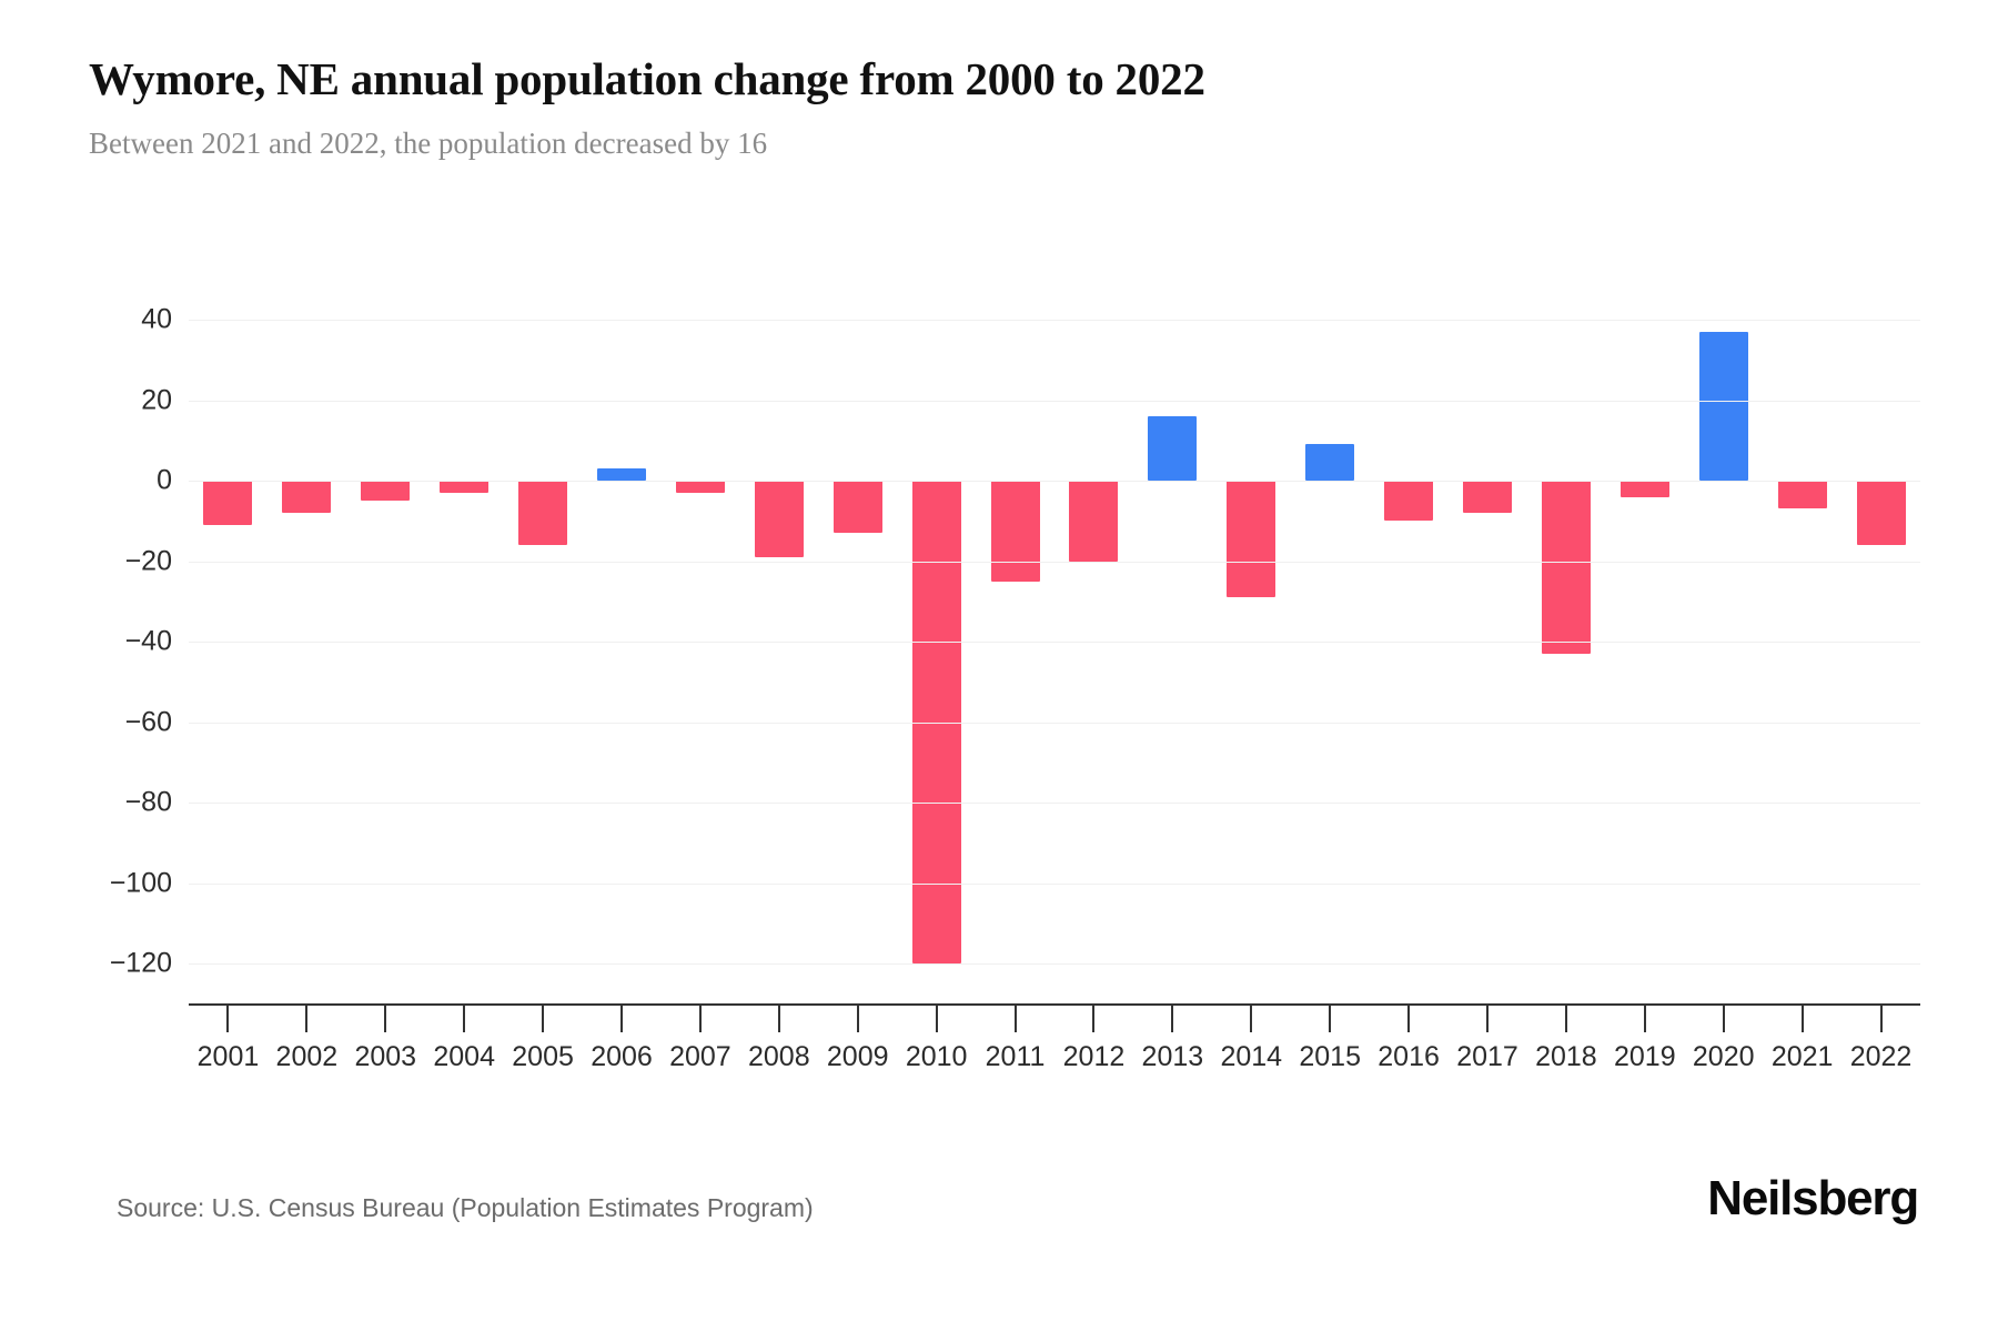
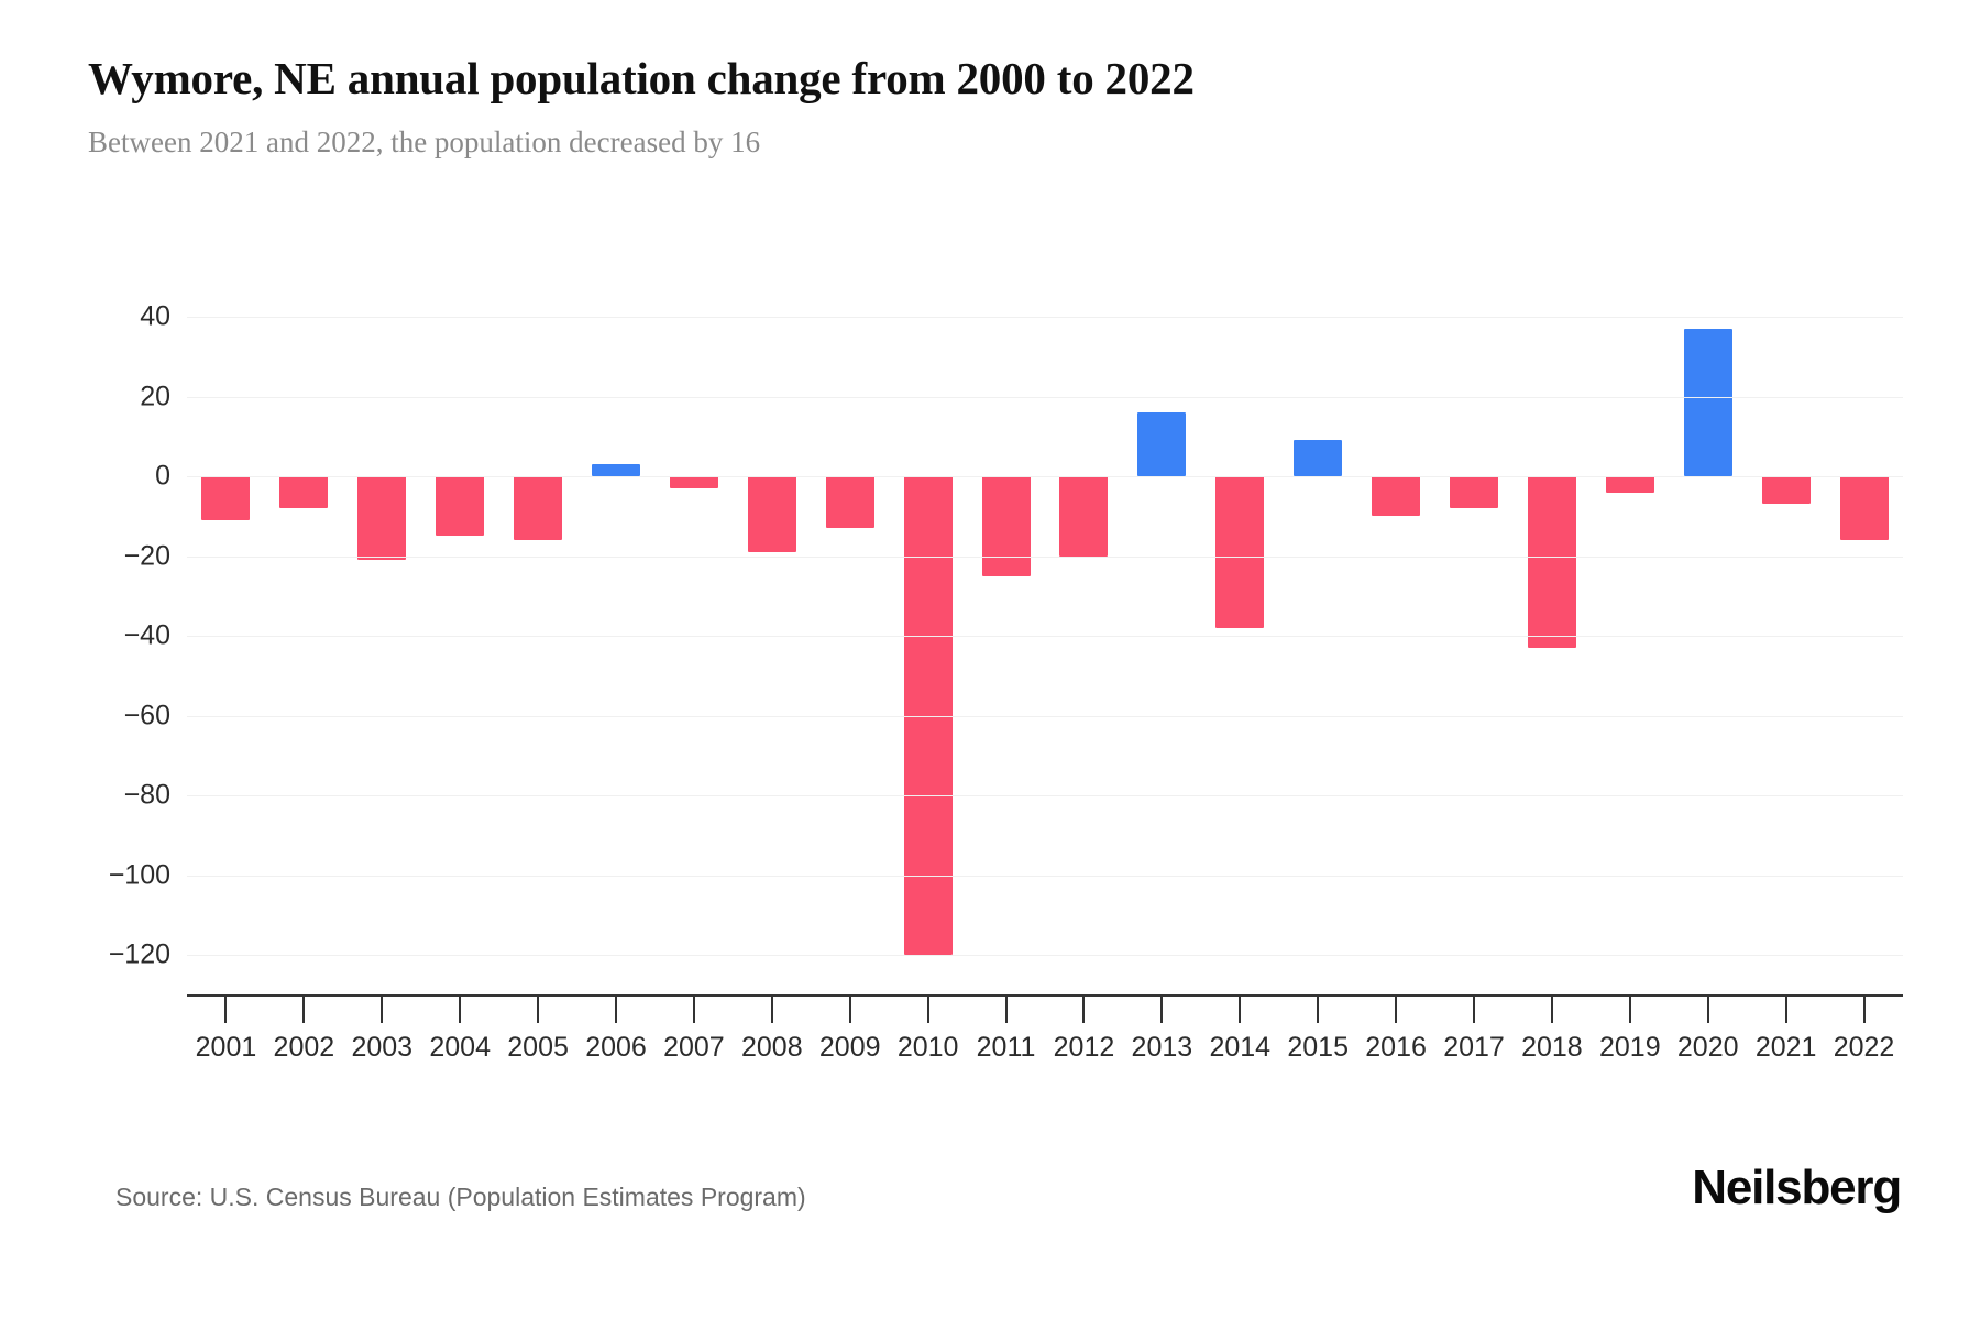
2003: -5 -> -21
2004: -3 -> -15
2014: -29 -> -38
